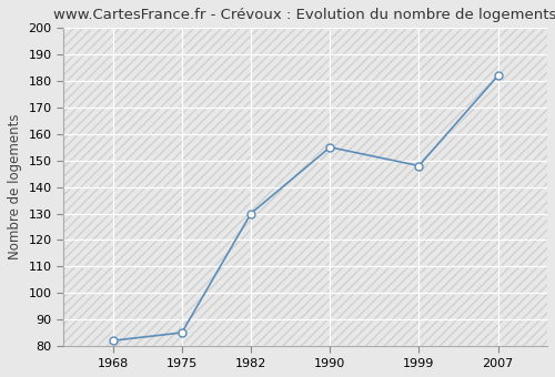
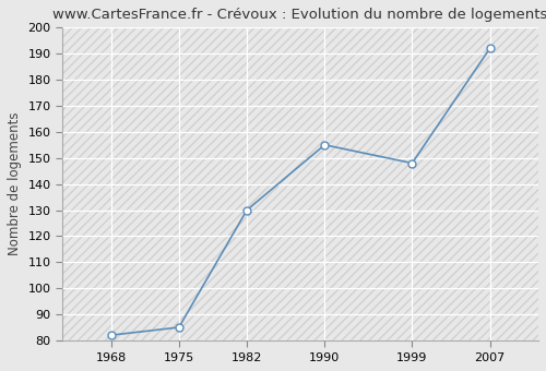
2007: 182 -> 192
